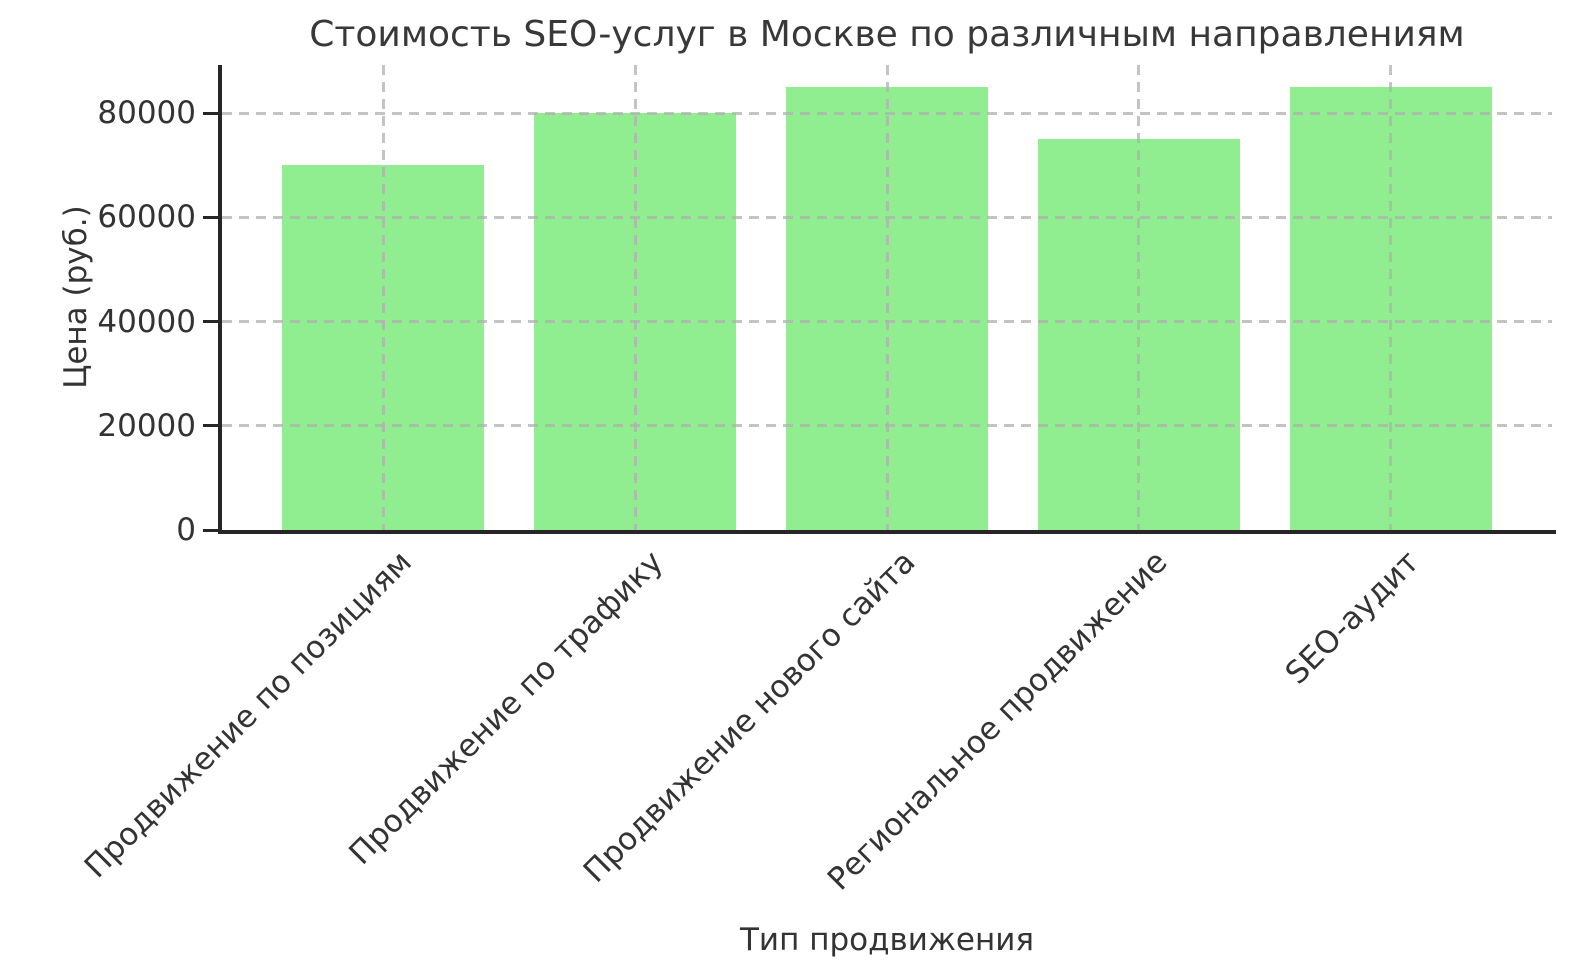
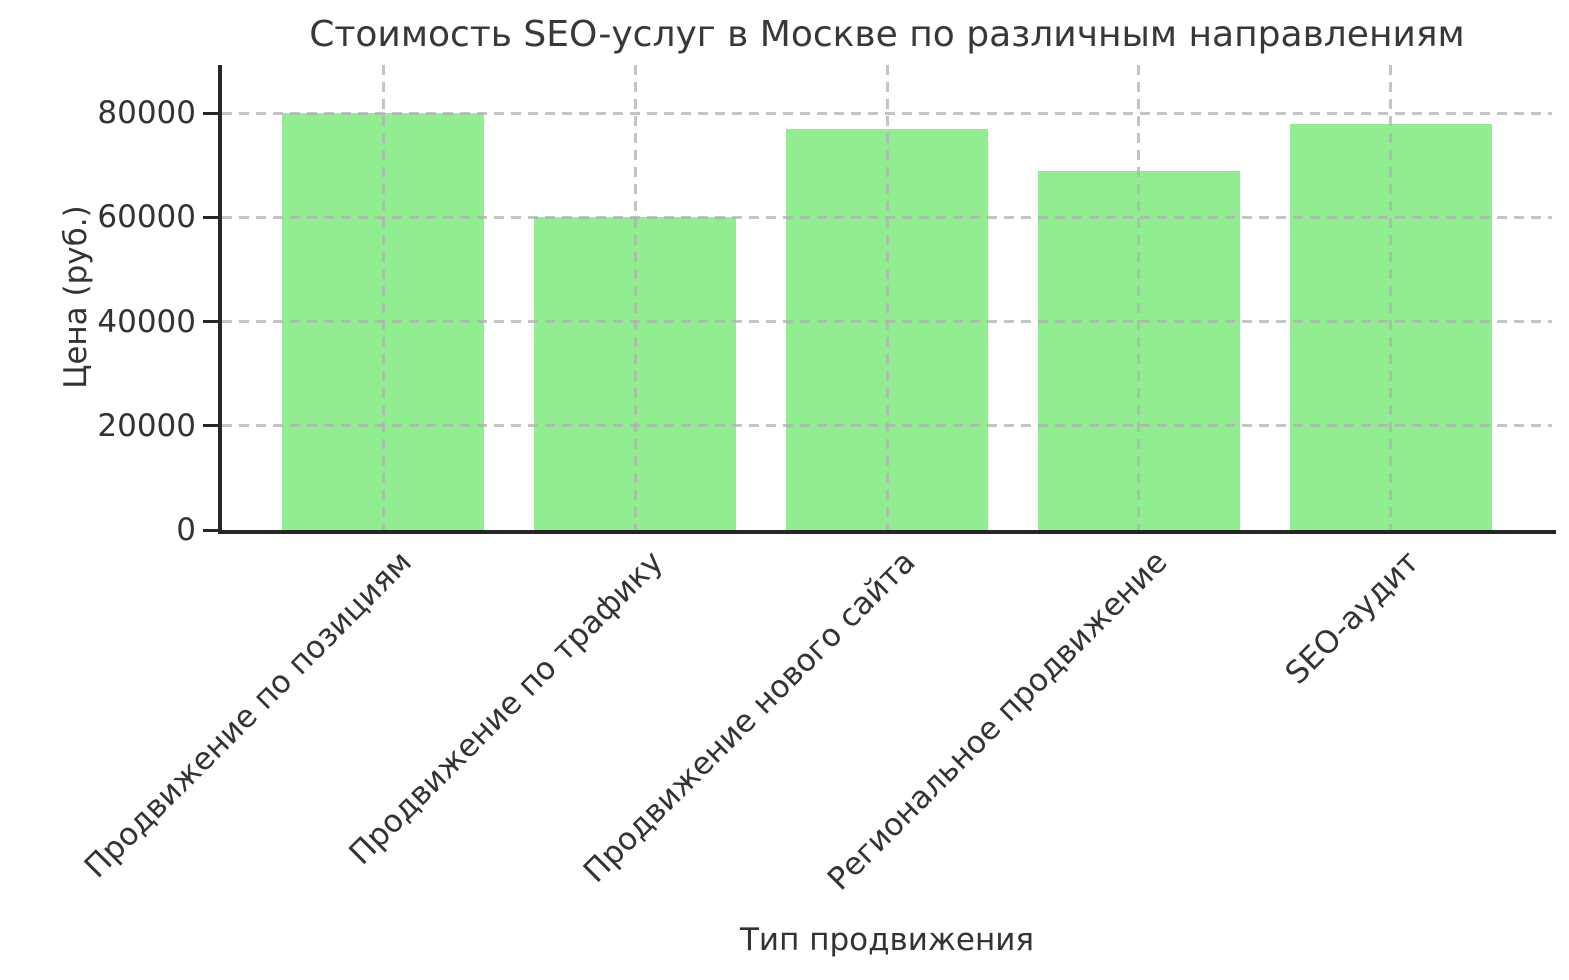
Продвижение по позициям: 70000 -> 80000
Продвижение по трафику: 80000 -> 60000
Продвижение нового сайта: 85000 -> 77000
Региональное продвижение: 75000 -> 69000
SEO-аудит: 85000 -> 78000
